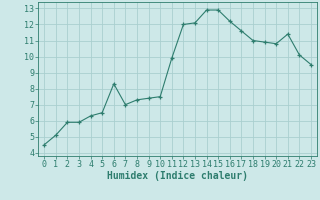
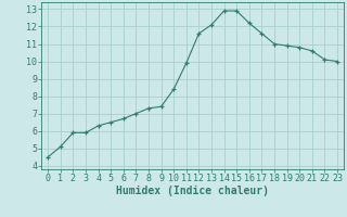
6: 8.3 -> 6.7
10: 7.5 -> 8.4
12: 12.0 -> 11.6
21: 11.4 -> 10.6
23: 9.5 -> 10.0
